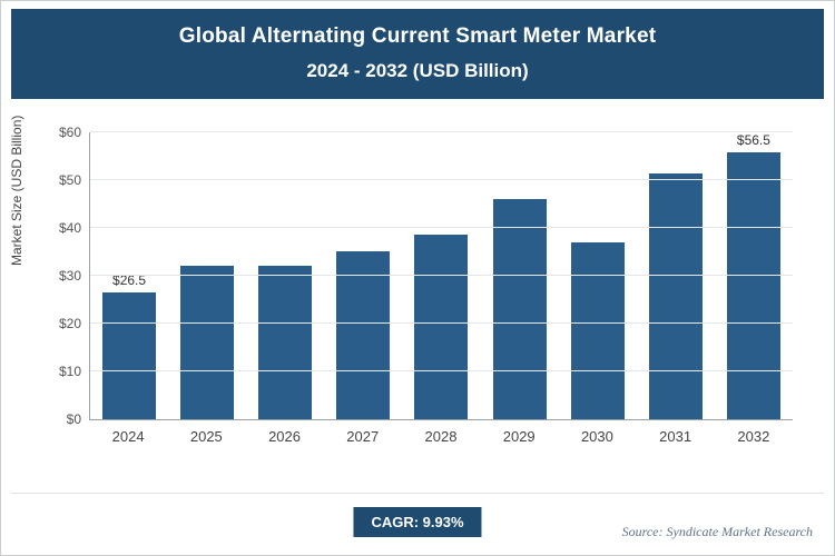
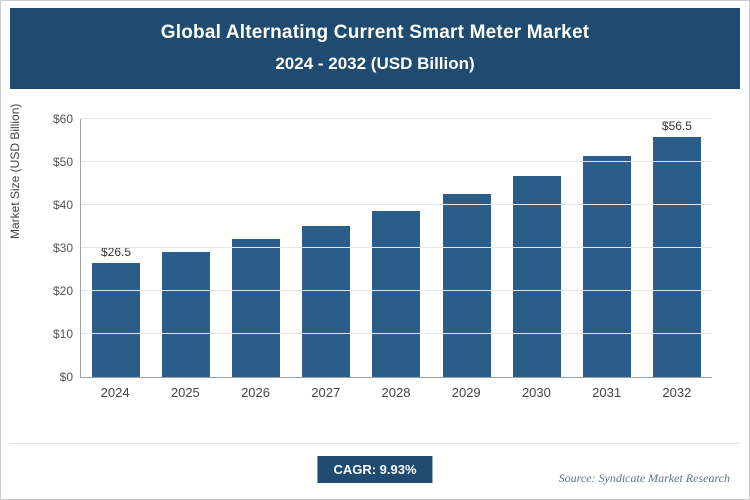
2025: $32 -> $29
2029: $46 -> $42
2030: $37 -> $47
